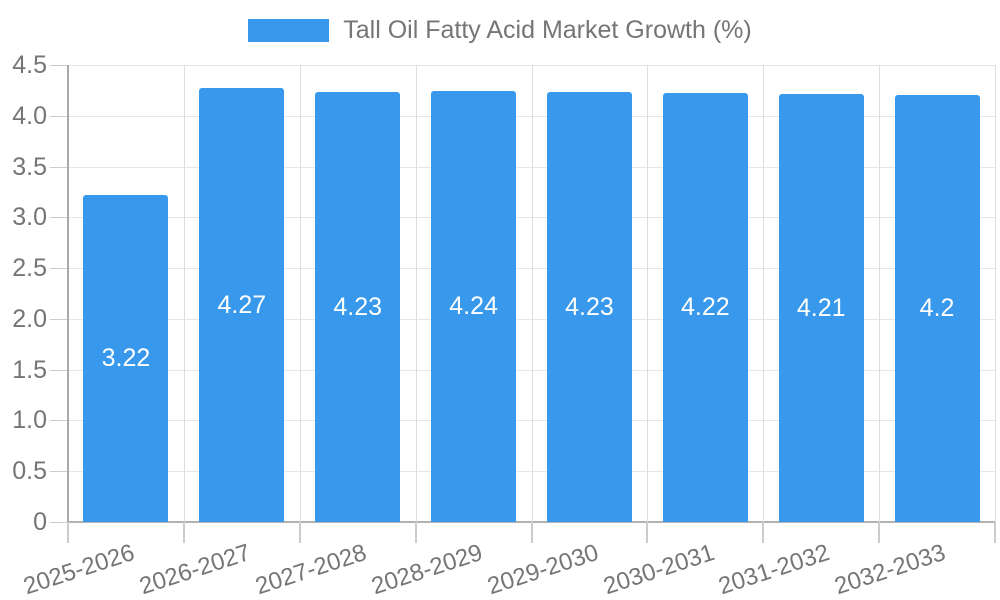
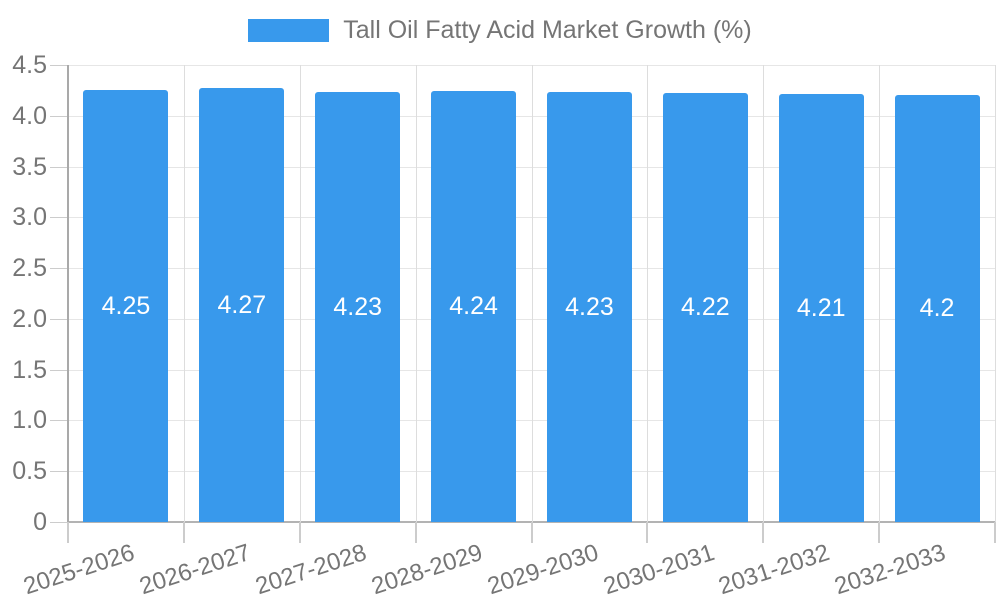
2025-2026: 3.22 -> 4.25
